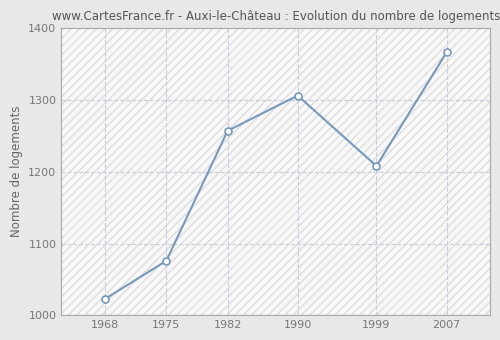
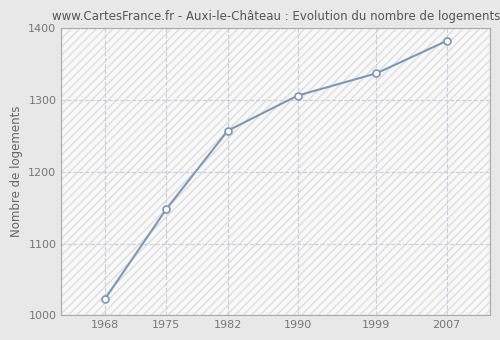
1975: 1076 -> 1148
1999: 1208 -> 1337
2007: 1366 -> 1382
